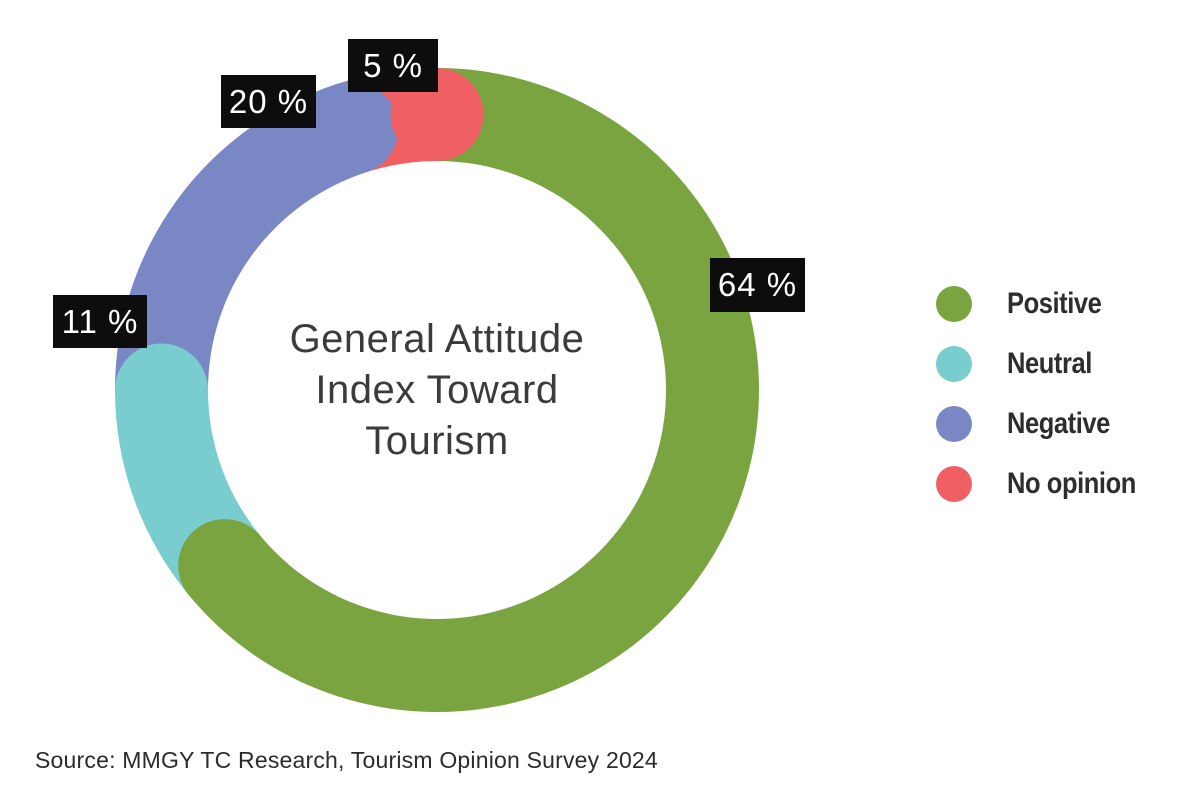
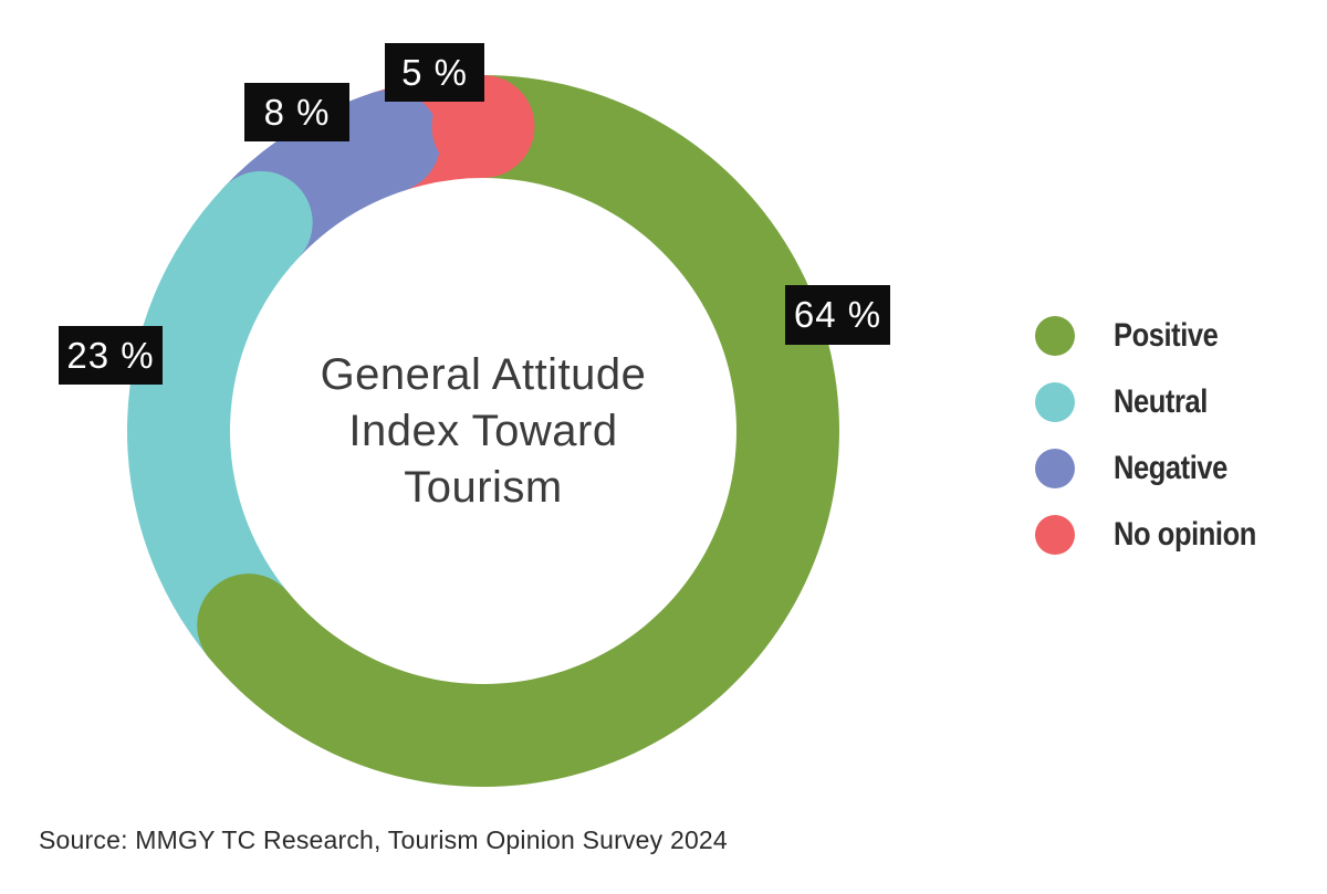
Neutral: 11 -> 23
Negative: 20 -> 8
